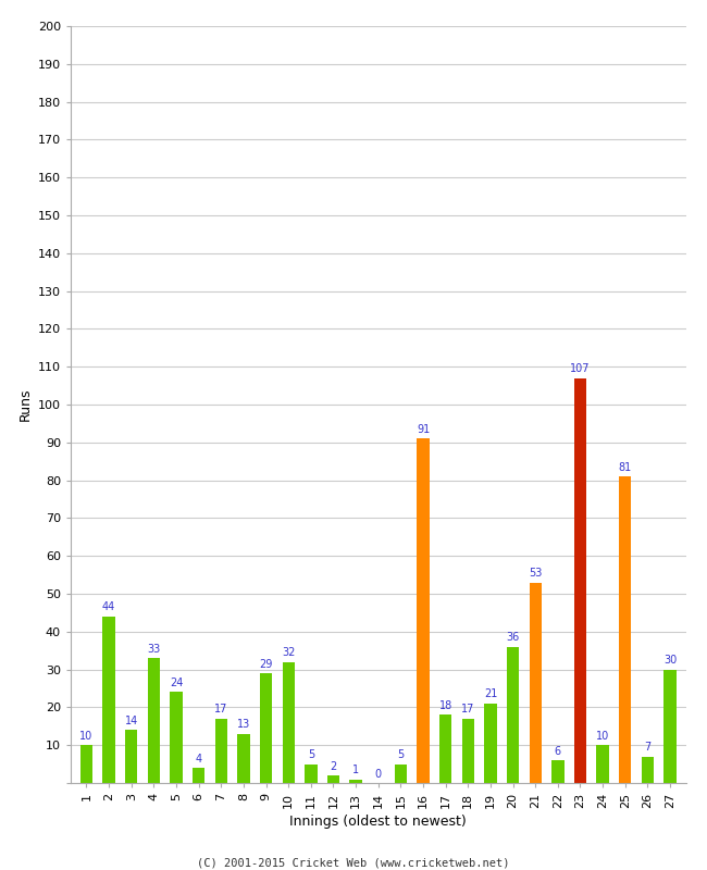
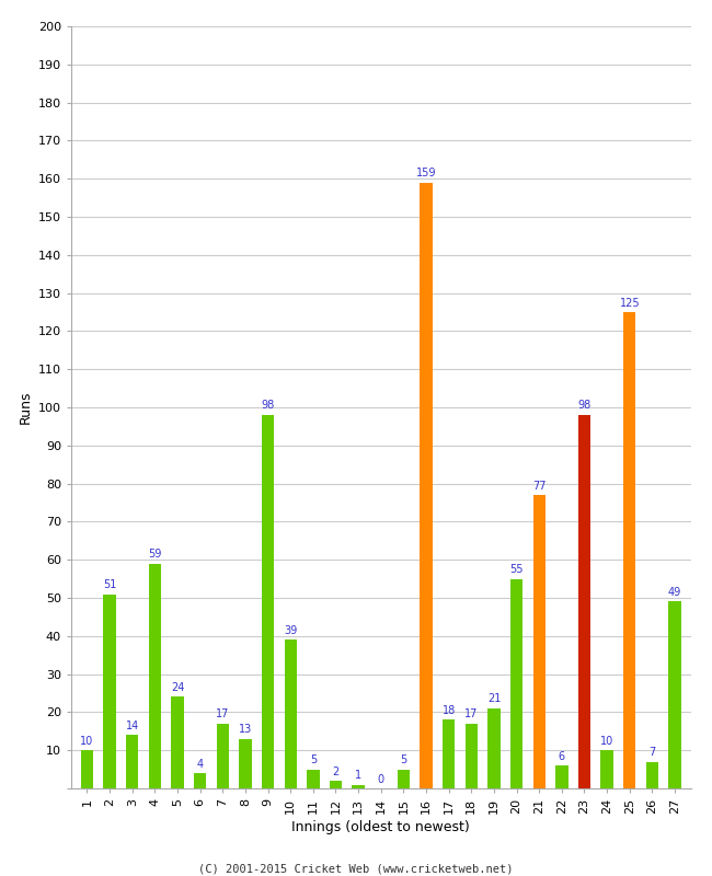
2: 44 -> 51
4: 33 -> 59
9: 29 -> 98
10: 32 -> 39
16: 91 -> 159
20: 36 -> 55
21: 53 -> 77
23: 107 -> 98
25: 81 -> 125
27: 30 -> 49
